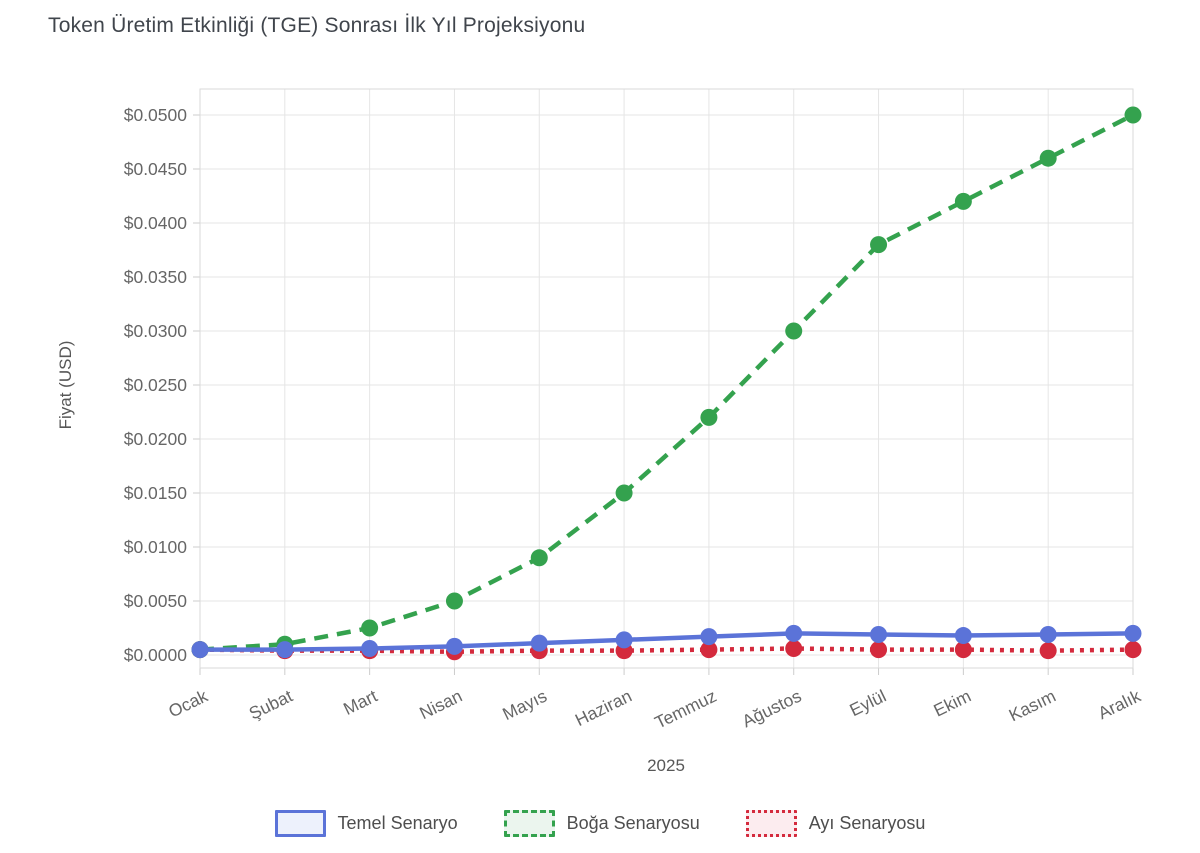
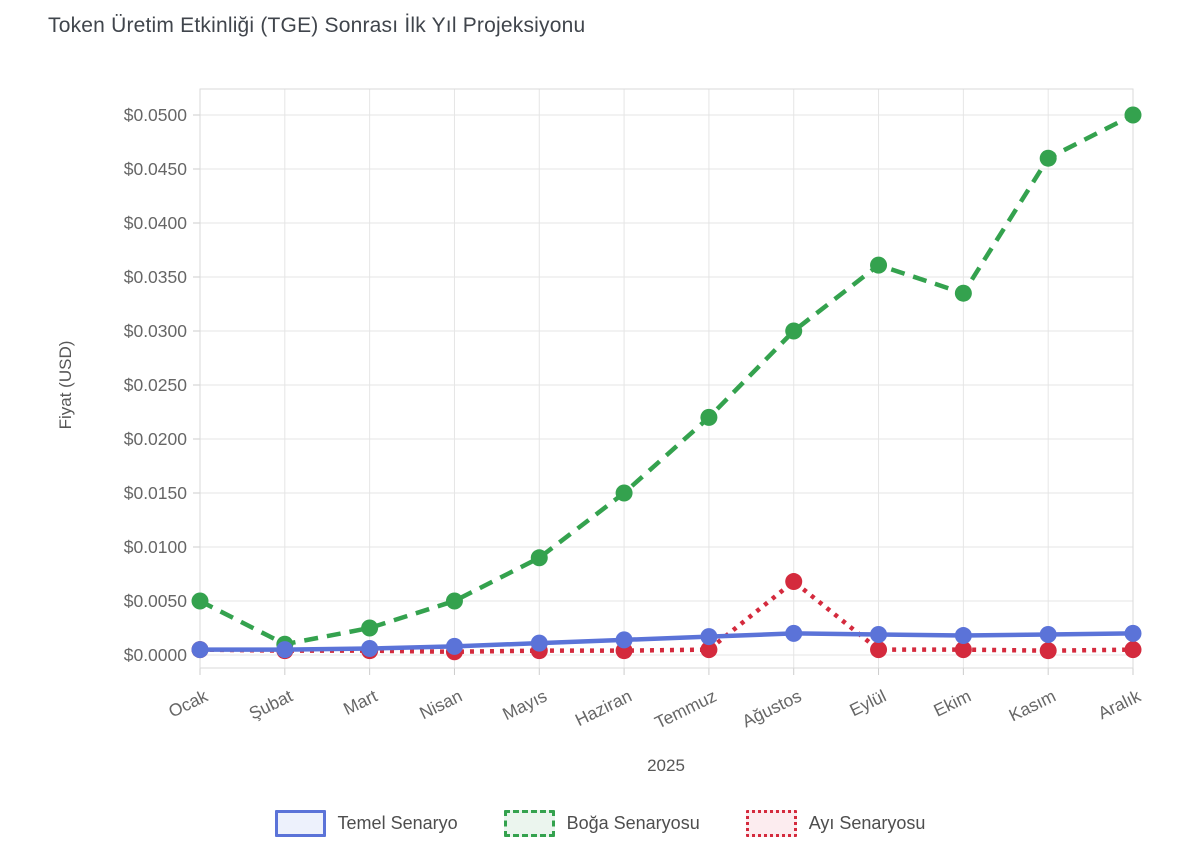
Boğa Senaryosu/Ocak: $0.0005 -> $0.0050
Ayı Senaryosu/Ağustos: $0.0006 -> $0.0068
Boğa Senaryosu/Eylül: $0.0380 -> $0.0361
Boğa Senaryosu/Ekim: $0.0420 -> $0.0335
